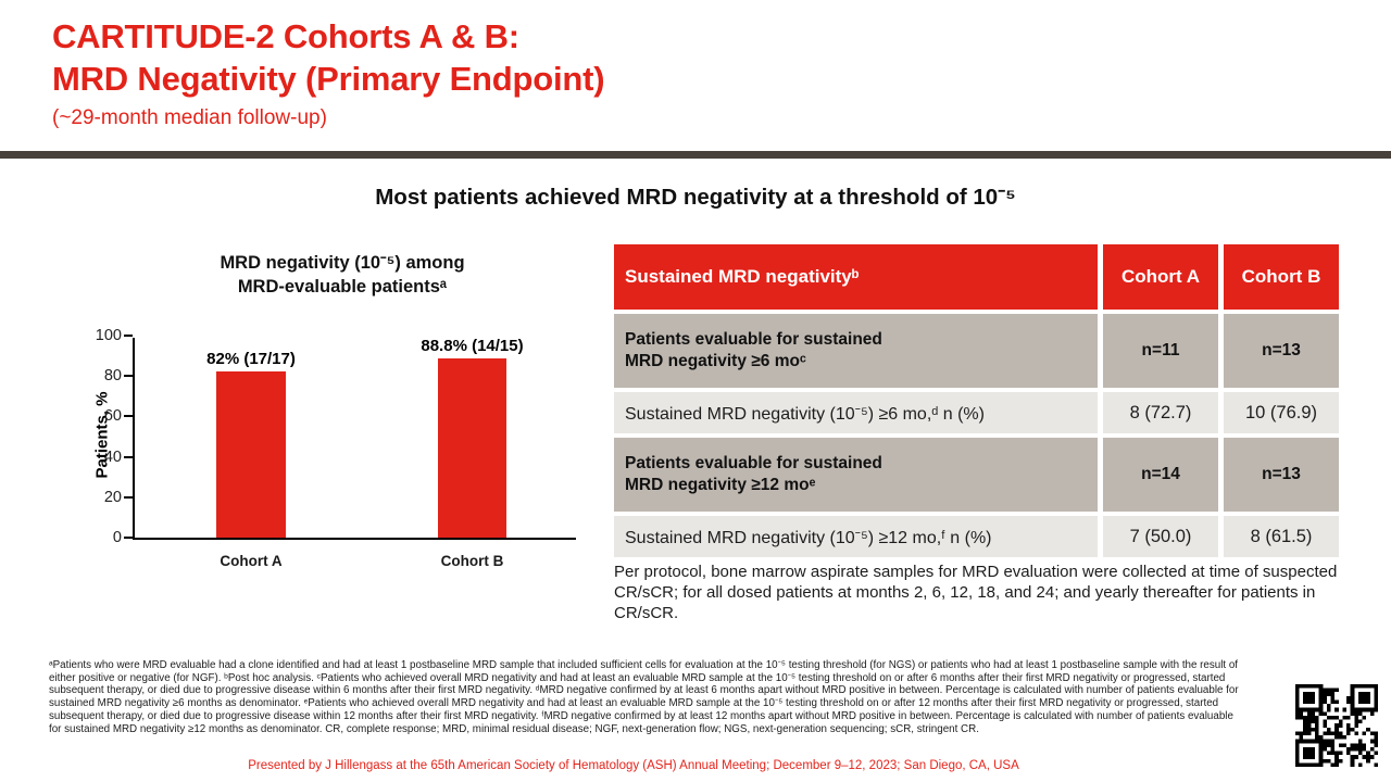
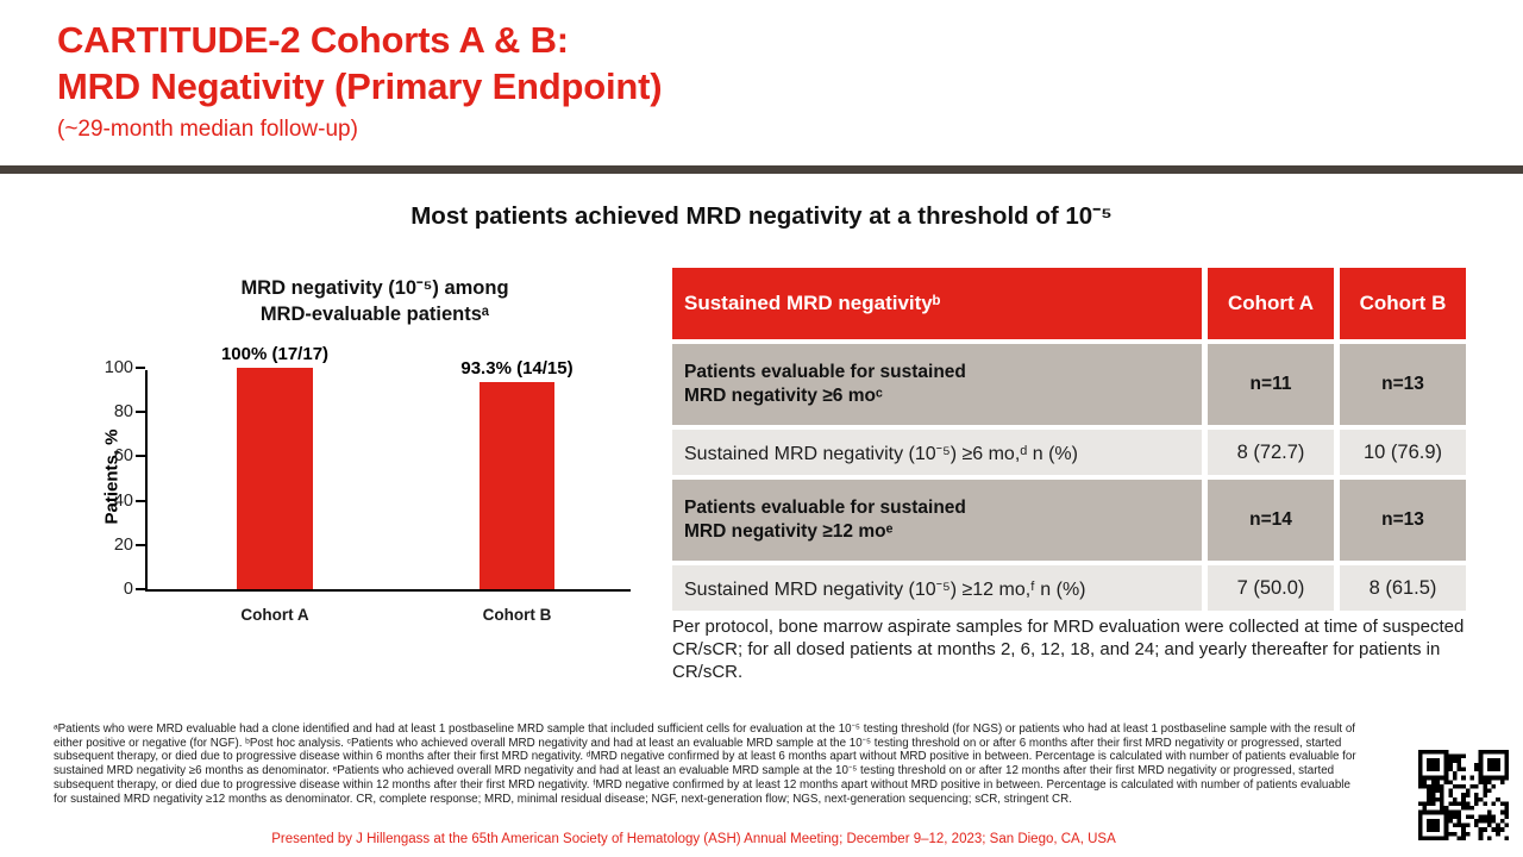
Cohort A: 82% -> 100%
Cohort B: 88.8% -> 93.3%
